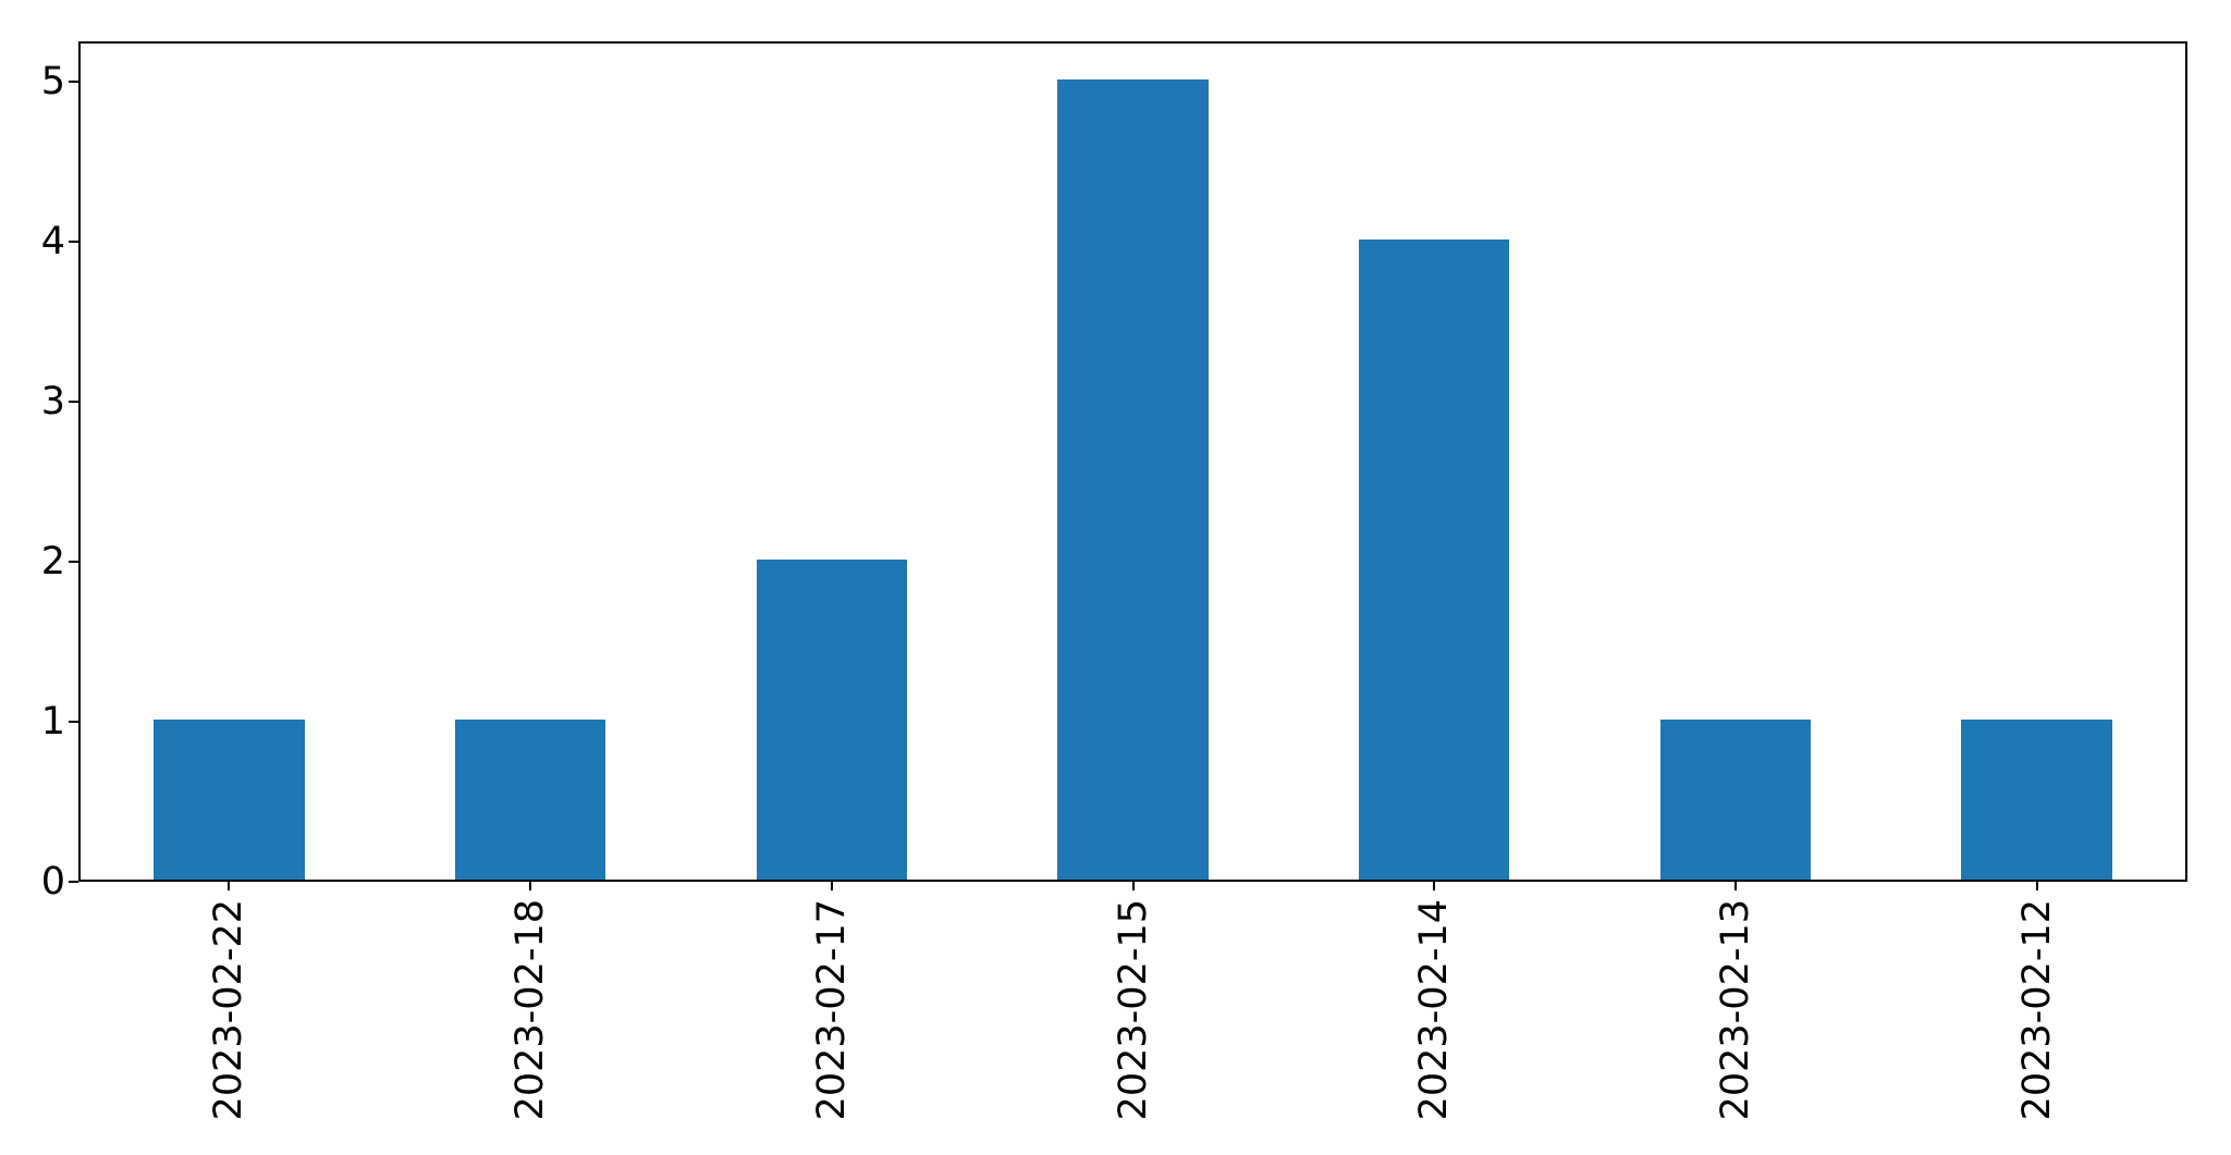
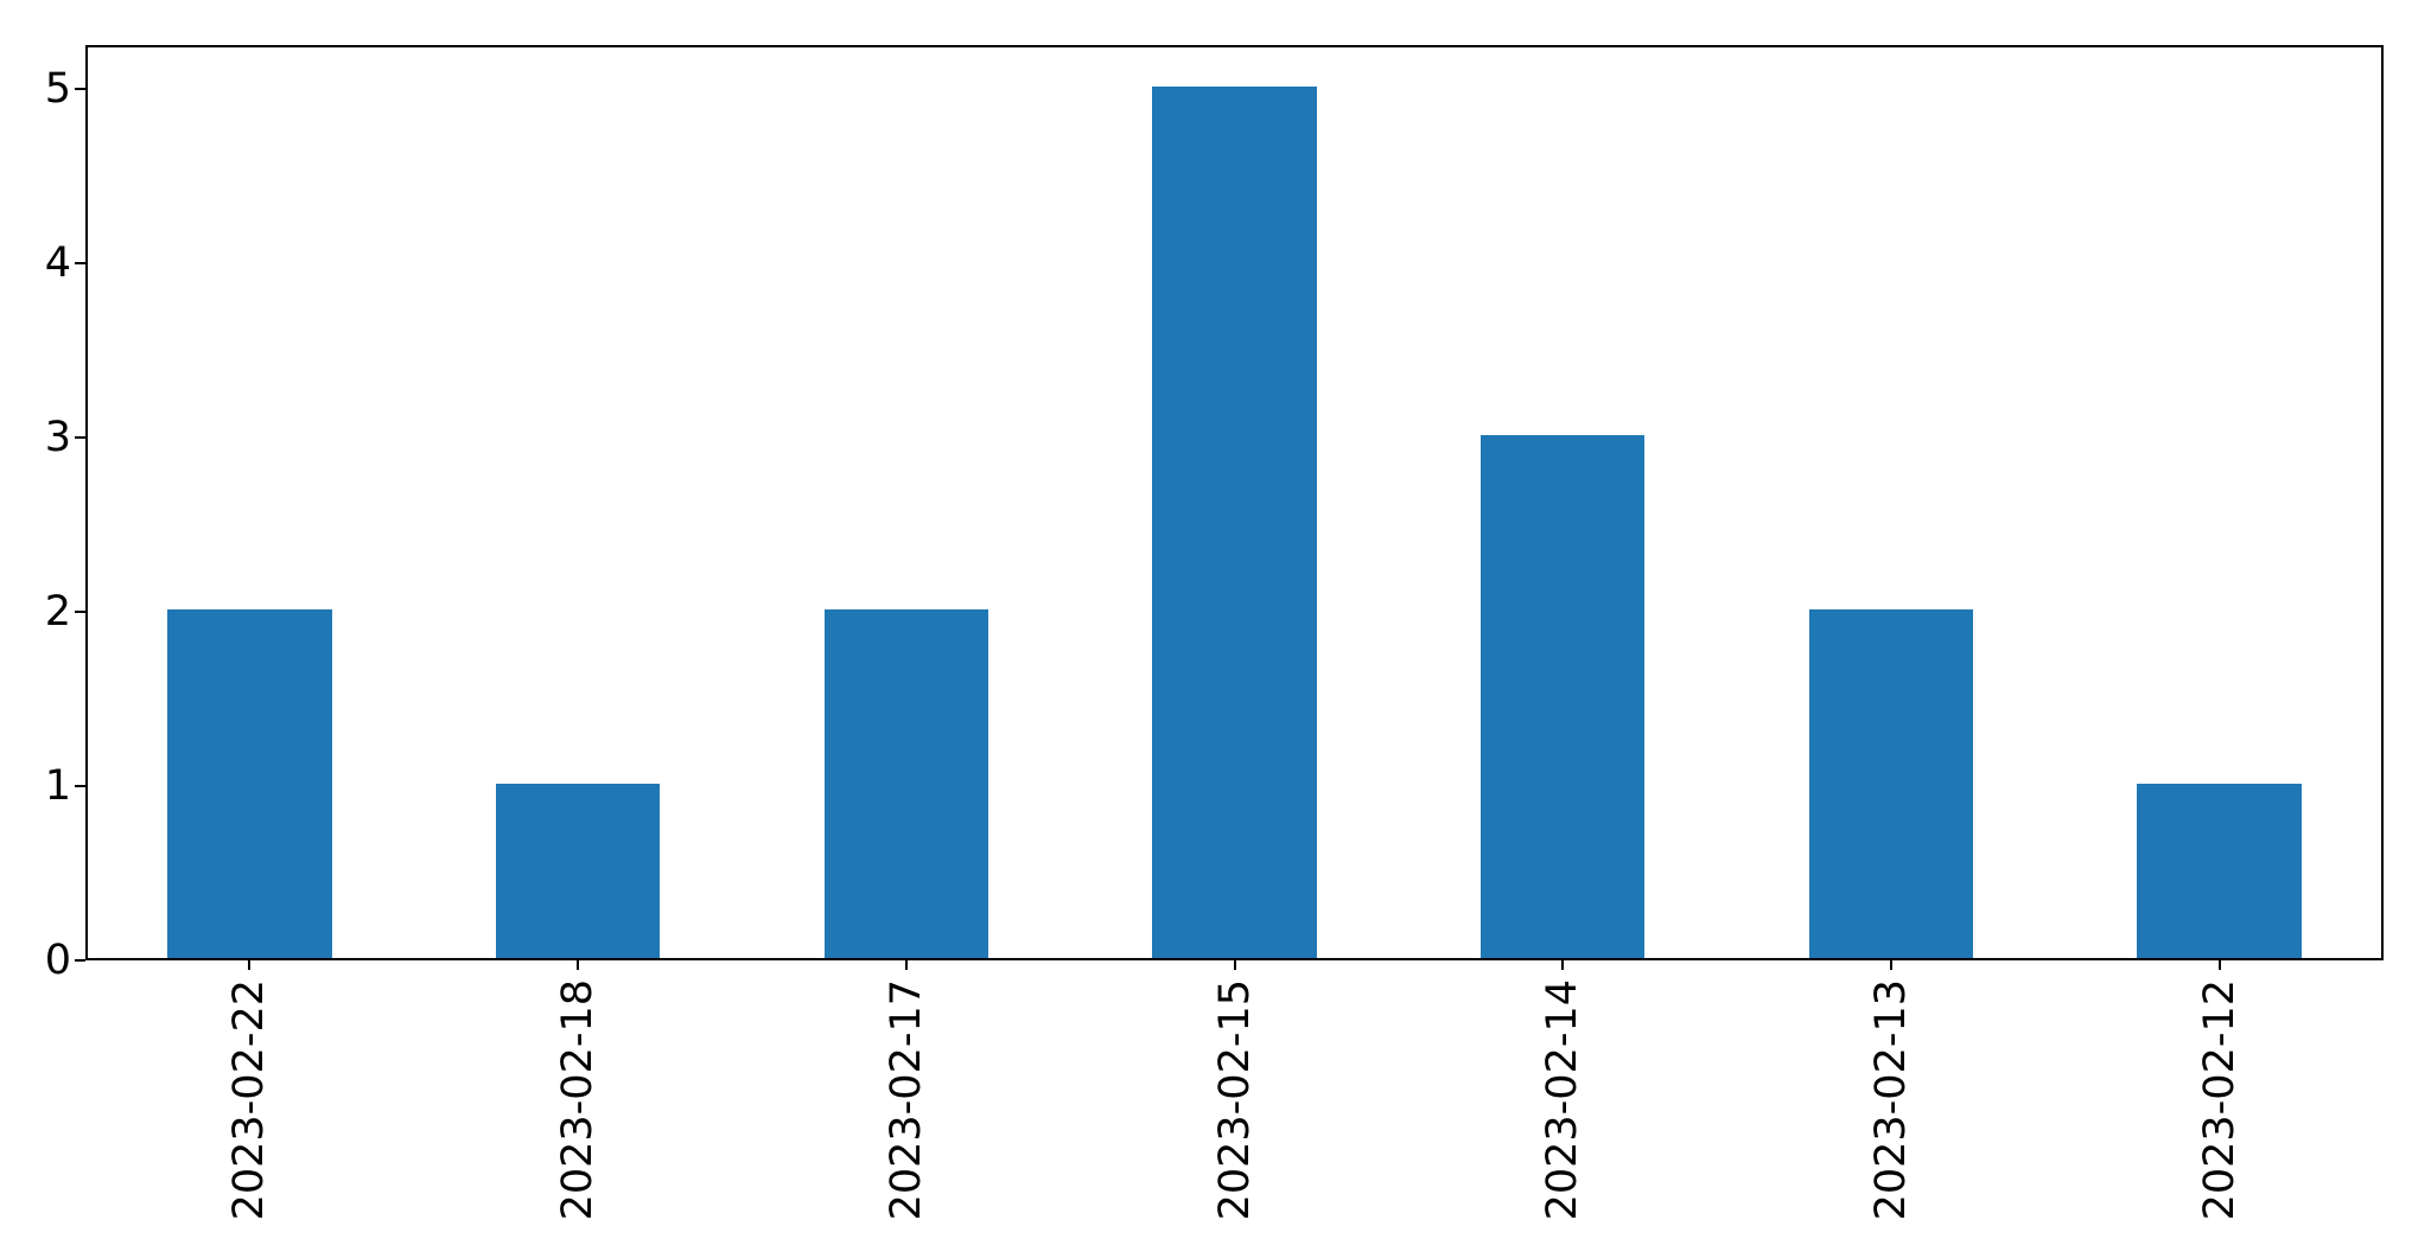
2023-02-22: 1 -> 2
2023-02-14: 4 -> 3
2023-02-13: 1 -> 2
